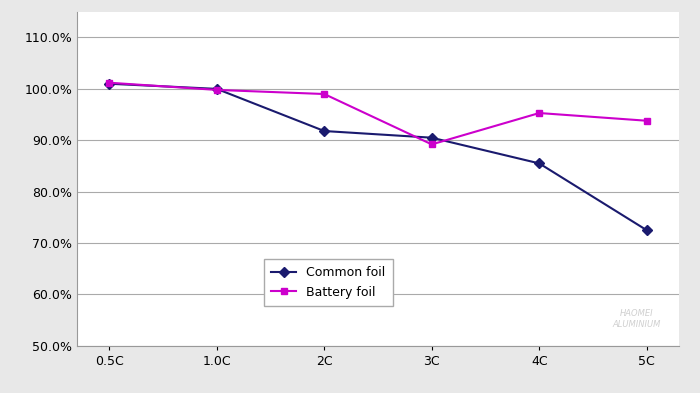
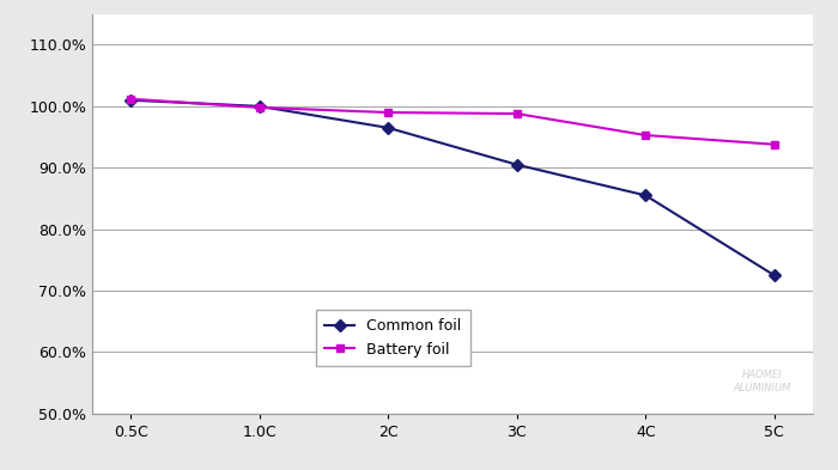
Common foil/2C: 91.8% -> 96.5%
Battery foil/3C: 89.2% -> 98.8%
